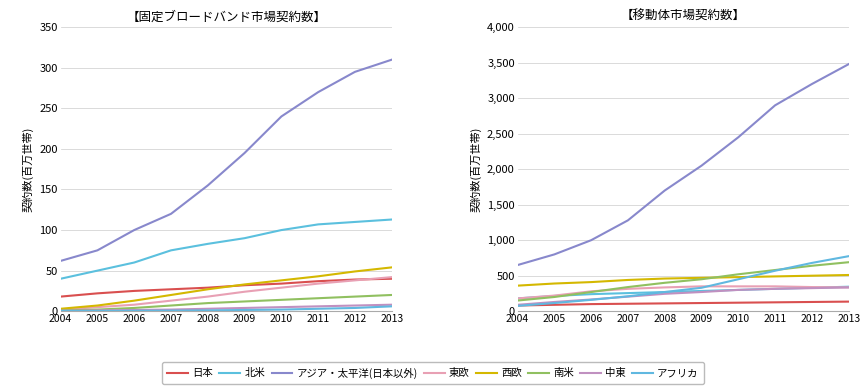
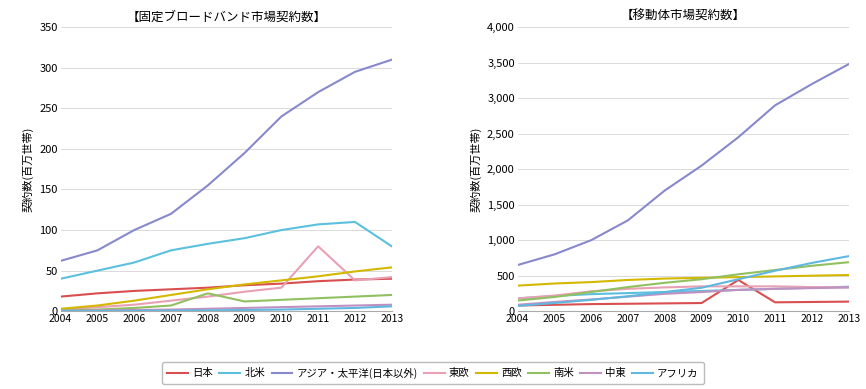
【固定ブロードバンド市場契約数】/南米/2008: 10 -> 22
【固定ブロードバンド市場契約数】/東欧/2011: 34 -> 80
【固定ブロードバンド市場契約数】/北米/2013: 113 -> 80
【移動体市場契約数】/日本/2010: 120 -> 440
